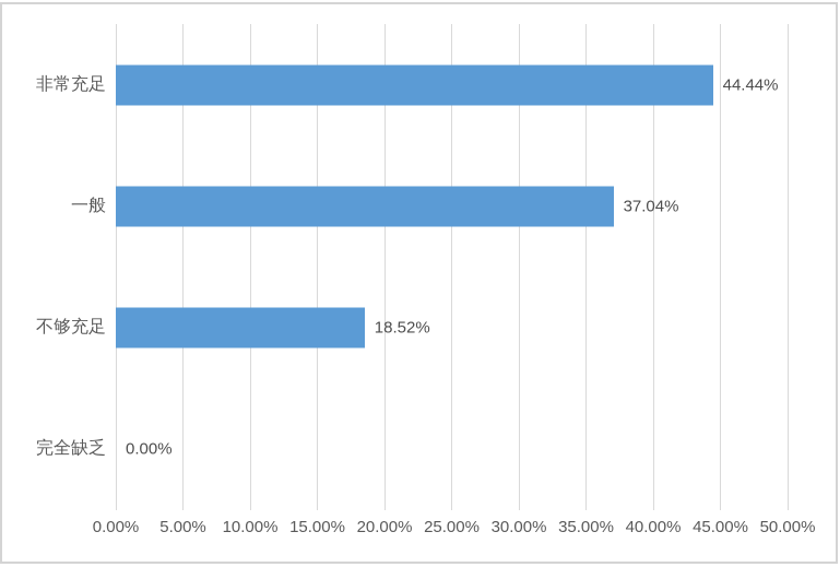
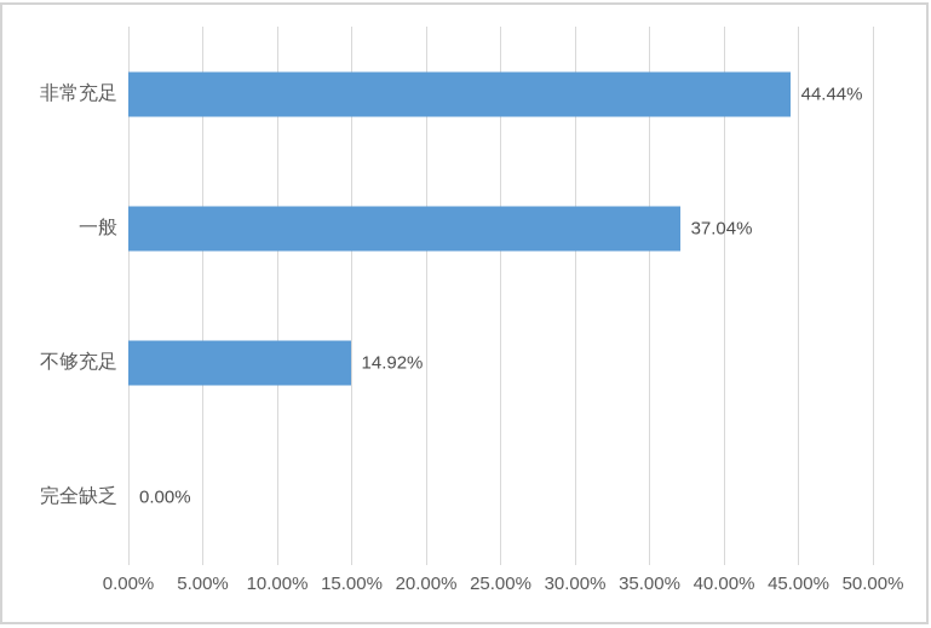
不够充足: 18.52% -> 14.92%
